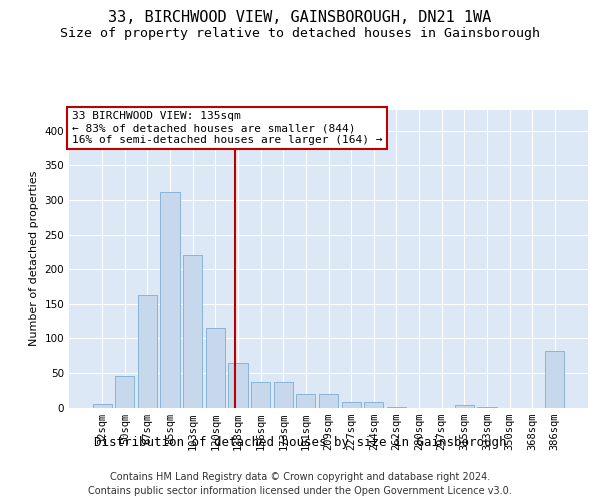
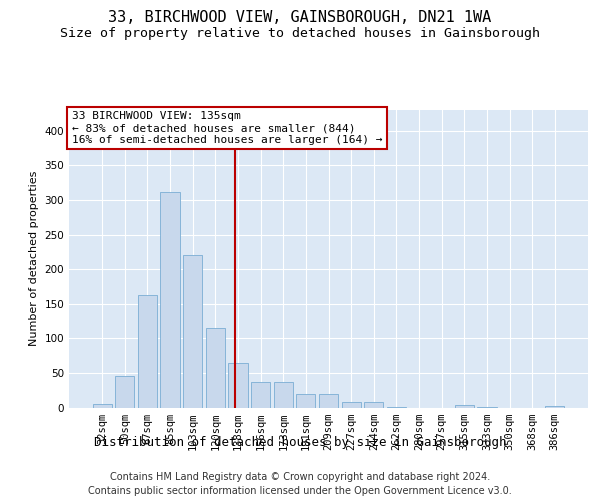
386sqm: 82 -> 2
